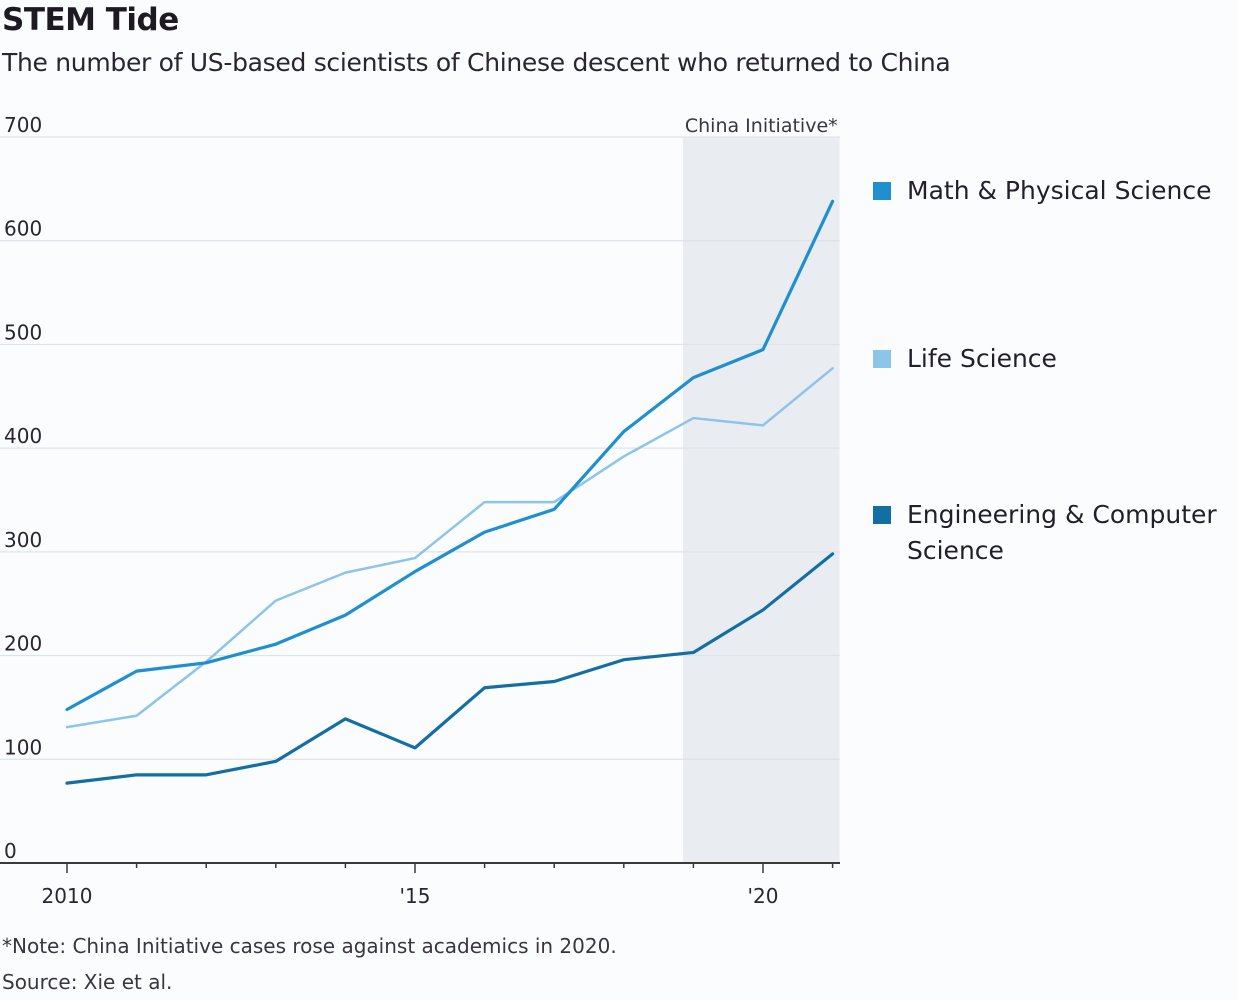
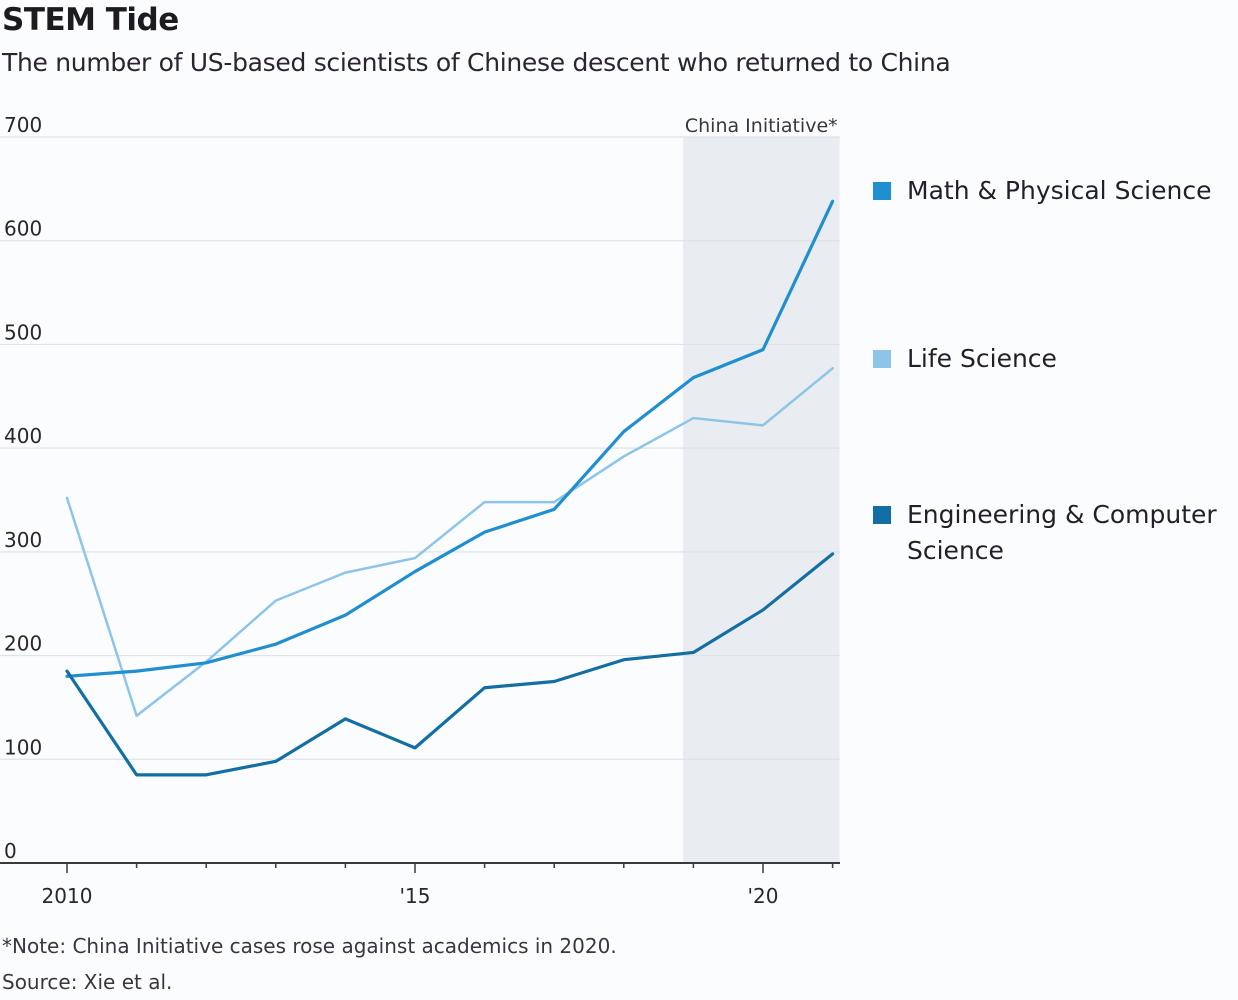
Math & Physical Science/2010: 148 -> 180
Life Science/2010: 131 -> 352
Engineering & Computer Science/2010: 77 -> 185
